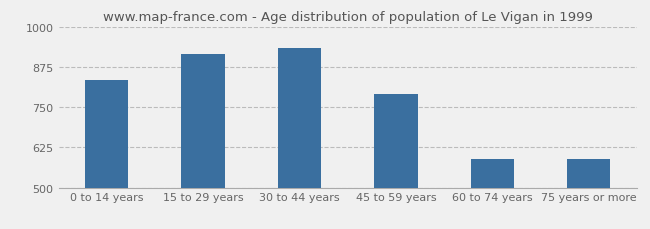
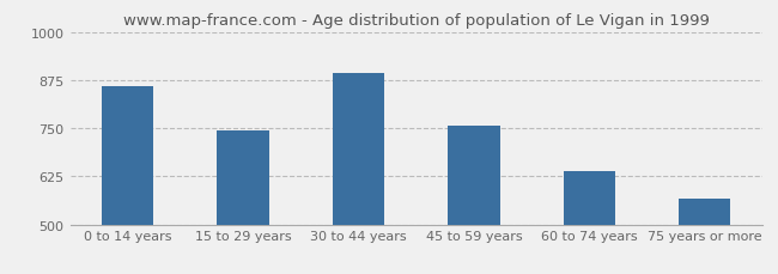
0 to 14 years: 835 -> 858
15 to 29 years: 915 -> 743
30 to 44 years: 935 -> 893
45 to 59 years: 790 -> 757
60 to 74 years: 590 -> 637
75 years or more: 590 -> 568
